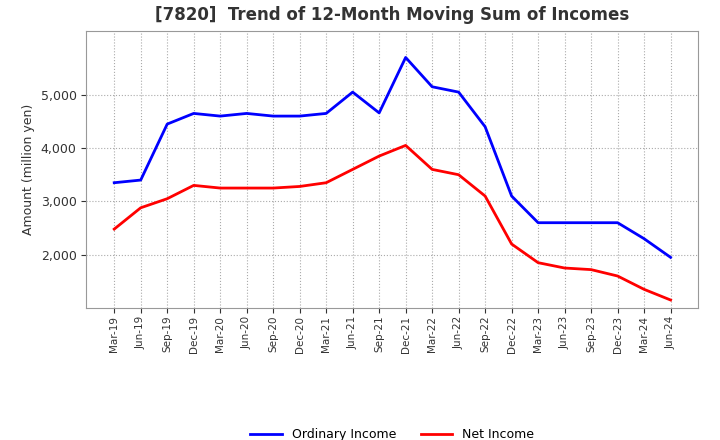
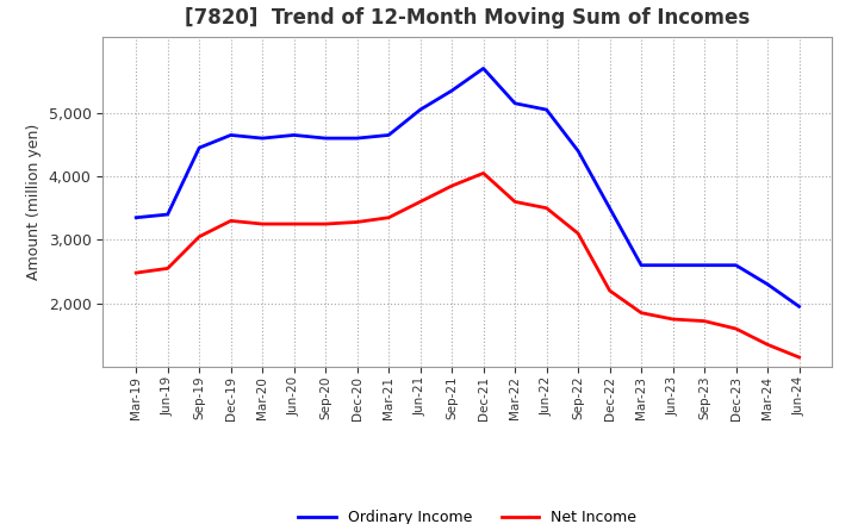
Net Income/Jun-19: 2,880 -> 2,550
Ordinary Income/Sep-21: 4,660 -> 5,350
Ordinary Income/Dec-22: 3,100 -> 3,500
